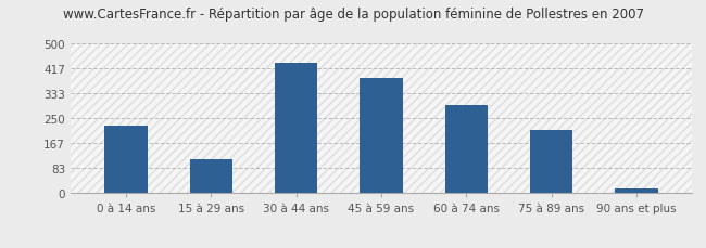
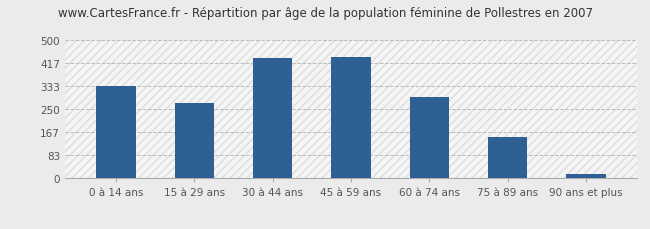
0 à 14 ans: 225 -> 333
15 à 29 ans: 115 -> 275
45 à 59 ans: 385 -> 440
75 à 89 ans: 210 -> 150
